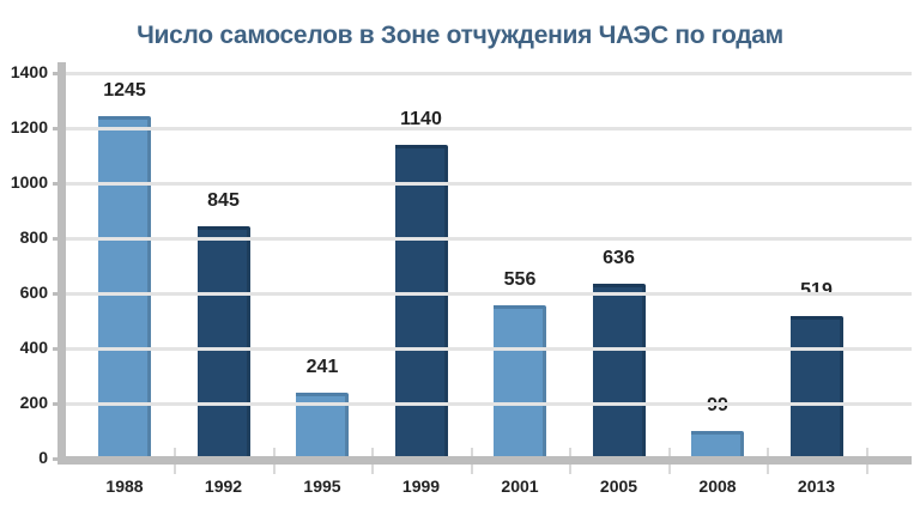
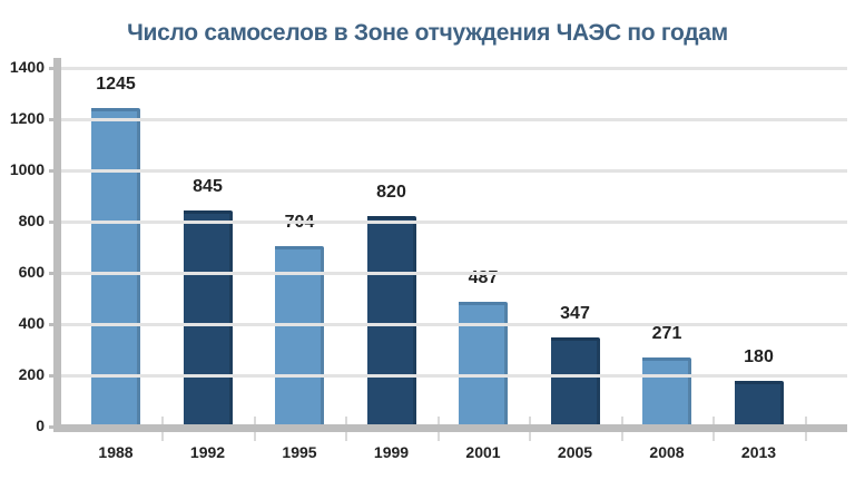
1995: 241 -> 704
1999: 1140 -> 820
2001: 556 -> 487
2005: 636 -> 347
2008: 99 -> 271
2013: 519 -> 180
